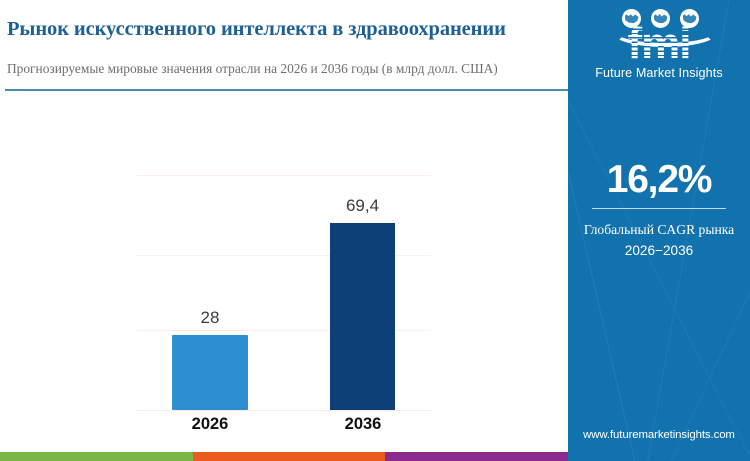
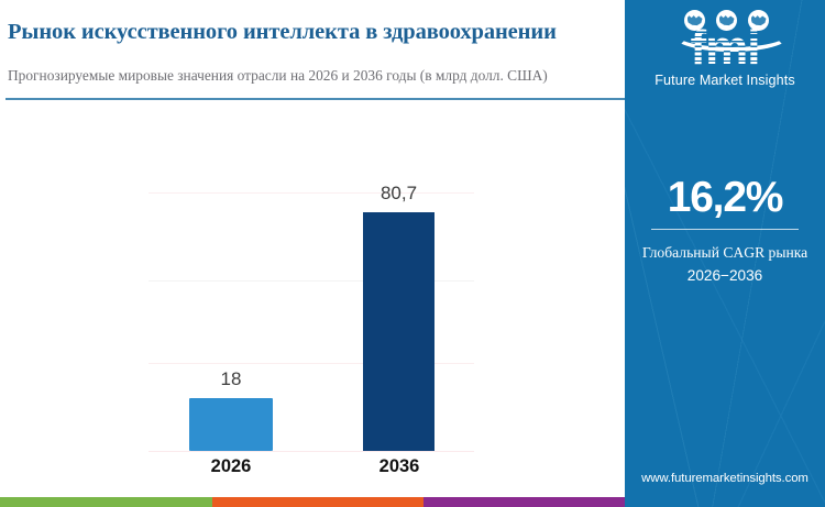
2026: 28 -> 18
2036: 69,4 -> 80,7
